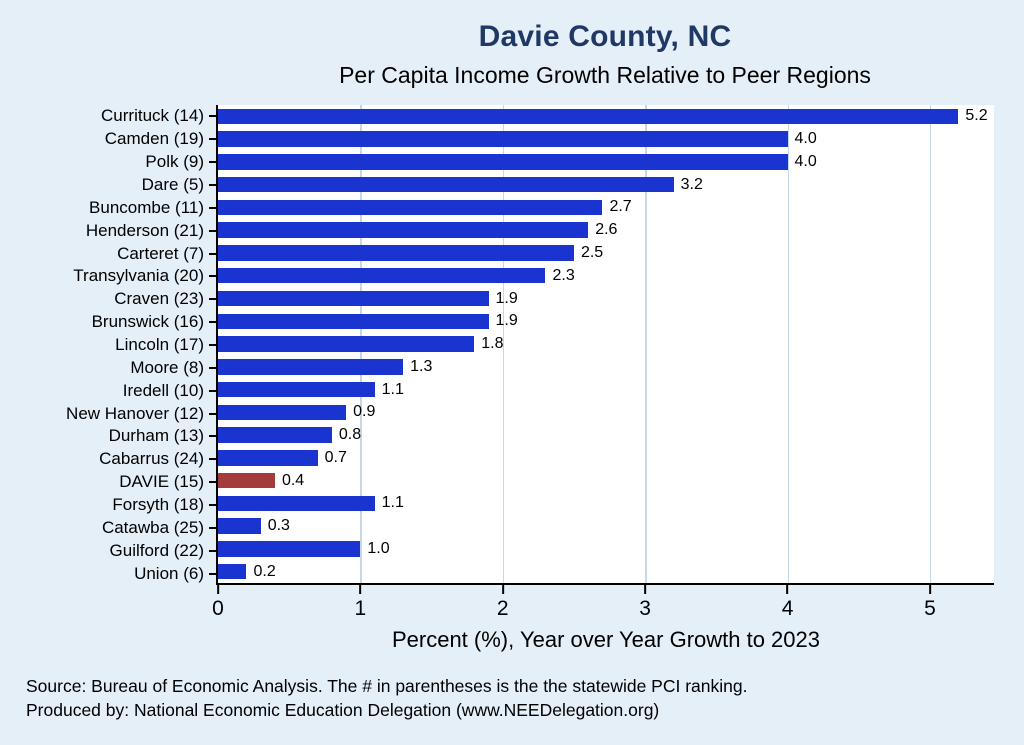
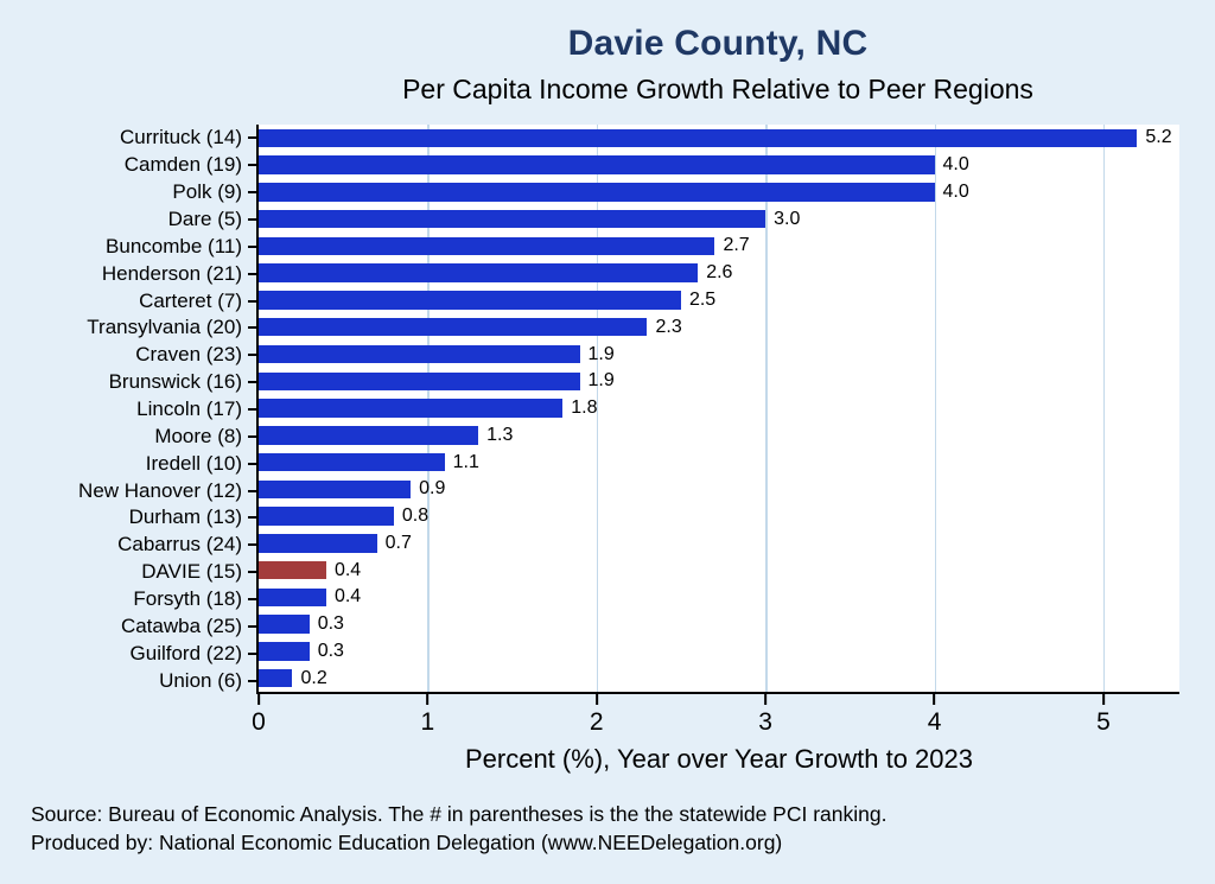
Dare (5): 3.2 -> 3.0
Forsyth (18): 1.1 -> 0.4
Guilford (22): 1.0 -> 0.3
